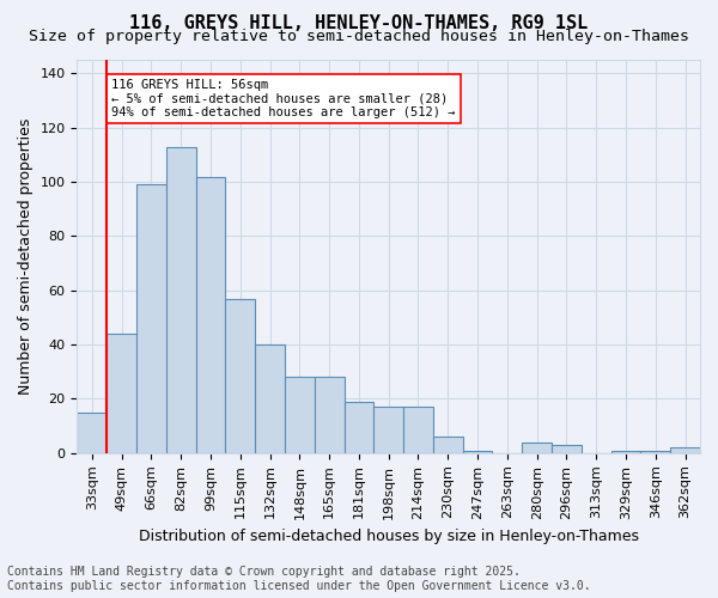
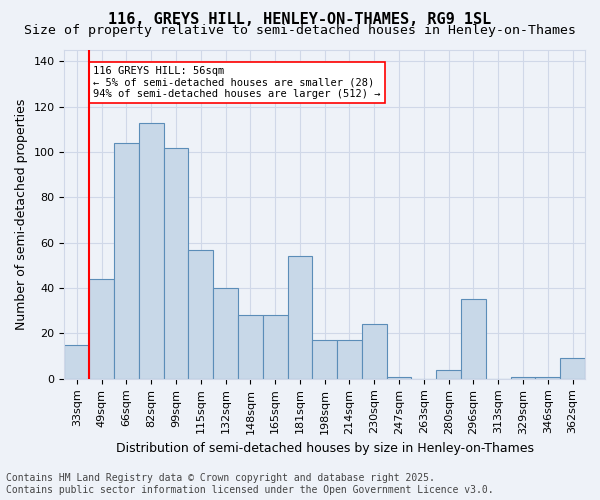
66sqm: 99 -> 104
181sqm: 19 -> 54
230sqm: 6 -> 24
296sqm: 3 -> 35
362sqm: 2 -> 9
